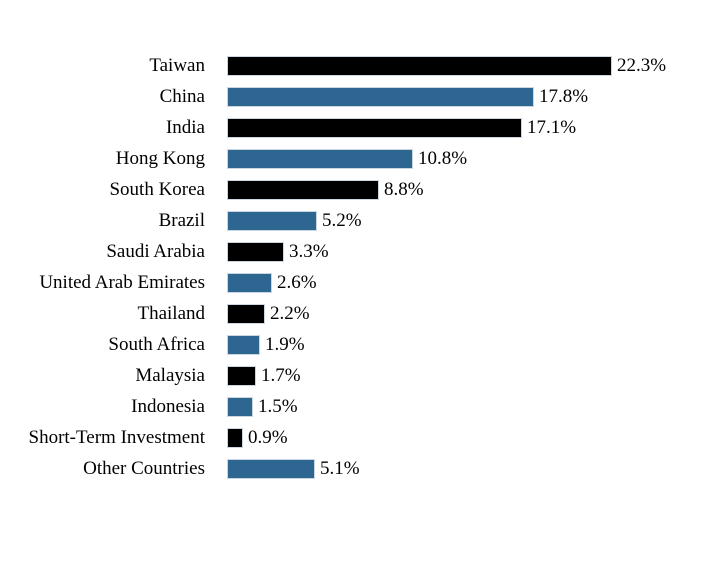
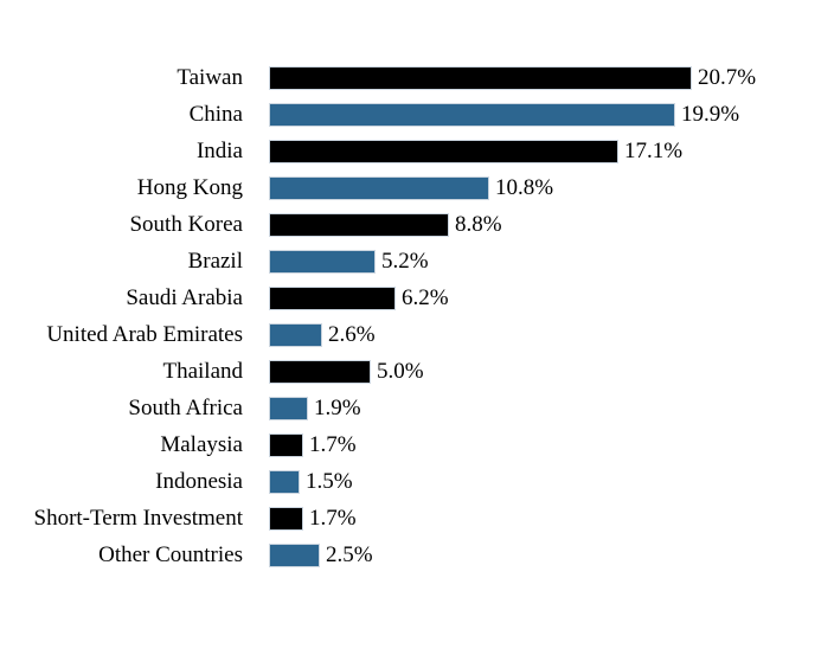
Taiwan: 22.3% -> 20.7%
China: 17.8% -> 19.9%
Saudi Arabia: 3.3% -> 6.2%
Thailand: 2.2% -> 5.0%
Short-Term Investment: 0.9% -> 1.7%
Other Countries: 5.1% -> 2.5%
